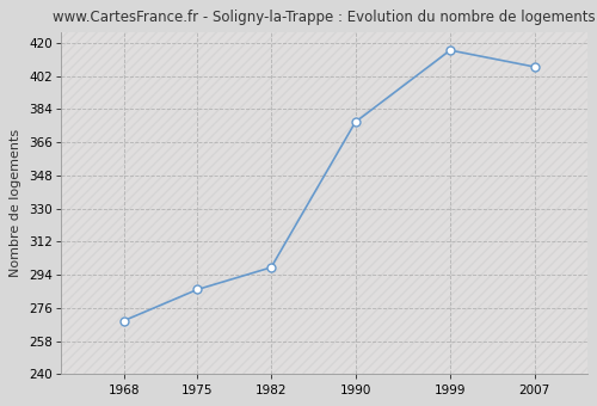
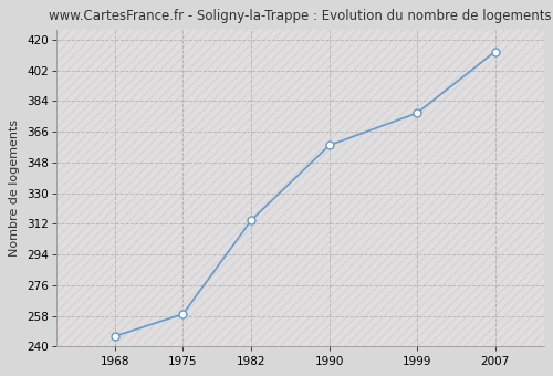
1968: 269 -> 246
1975: 286 -> 259
1982: 298 -> 314
1990: 377 -> 358
1999: 416 -> 377
2007: 407 -> 413
